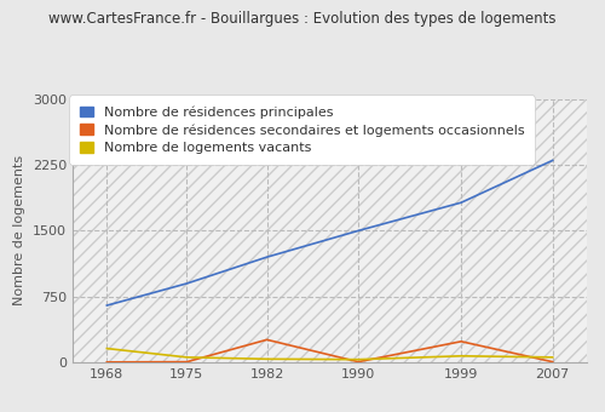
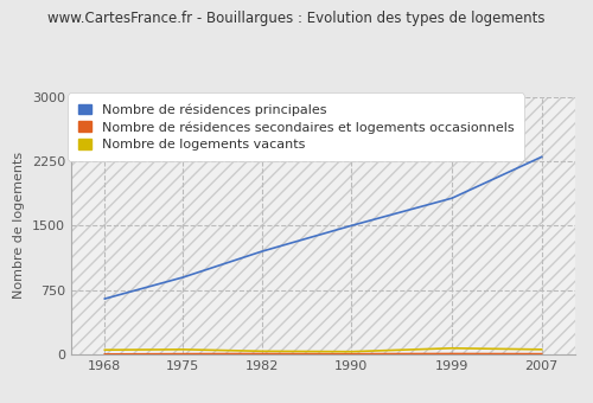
Nombre de logements vacants/1968: 160 -> 60
Nombre de résidences secondaires et logements occasionnels/1982: 260 -> 10
Nombre de résidences secondaires et logements occasionnels/1999: 240 -> 10
